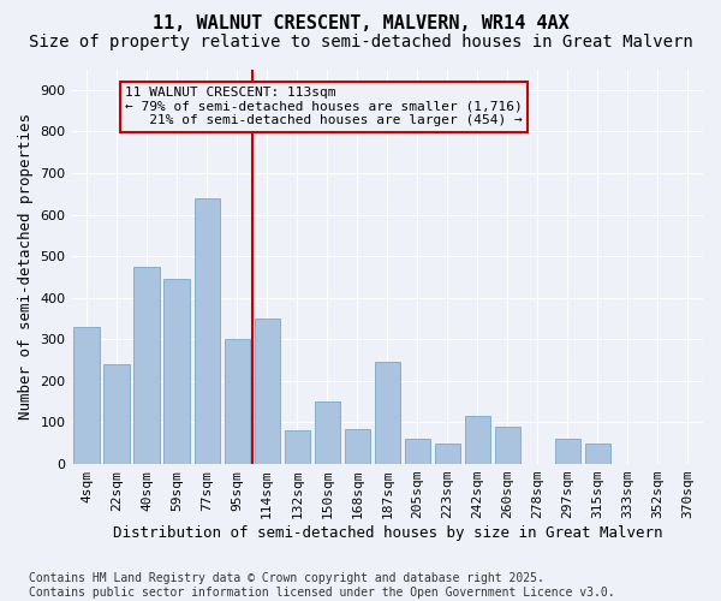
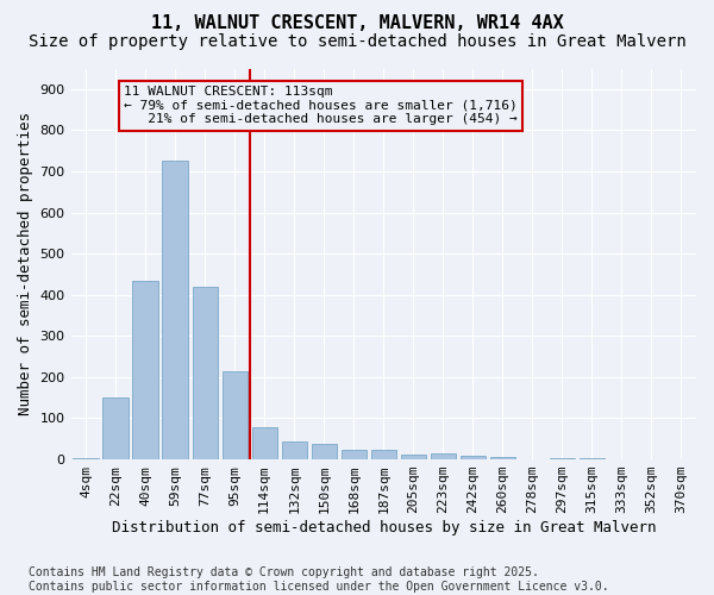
4sqm: 330 -> 2
22sqm: 240 -> 150
40sqm: 475 -> 435
59sqm: 445 -> 725
77sqm: 640 -> 420
95sqm: 300 -> 213
114sqm: 350 -> 78
132sqm: 80 -> 45
150sqm: 150 -> 38
168sqm: 85 -> 24
187sqm: 245 -> 22
205sqm: 60 -> 12
223sqm: 50 -> 14
242sqm: 115 -> 10
260sqm: 90 -> 5
297sqm: 60 -> 4
315sqm: 50 -> 2
